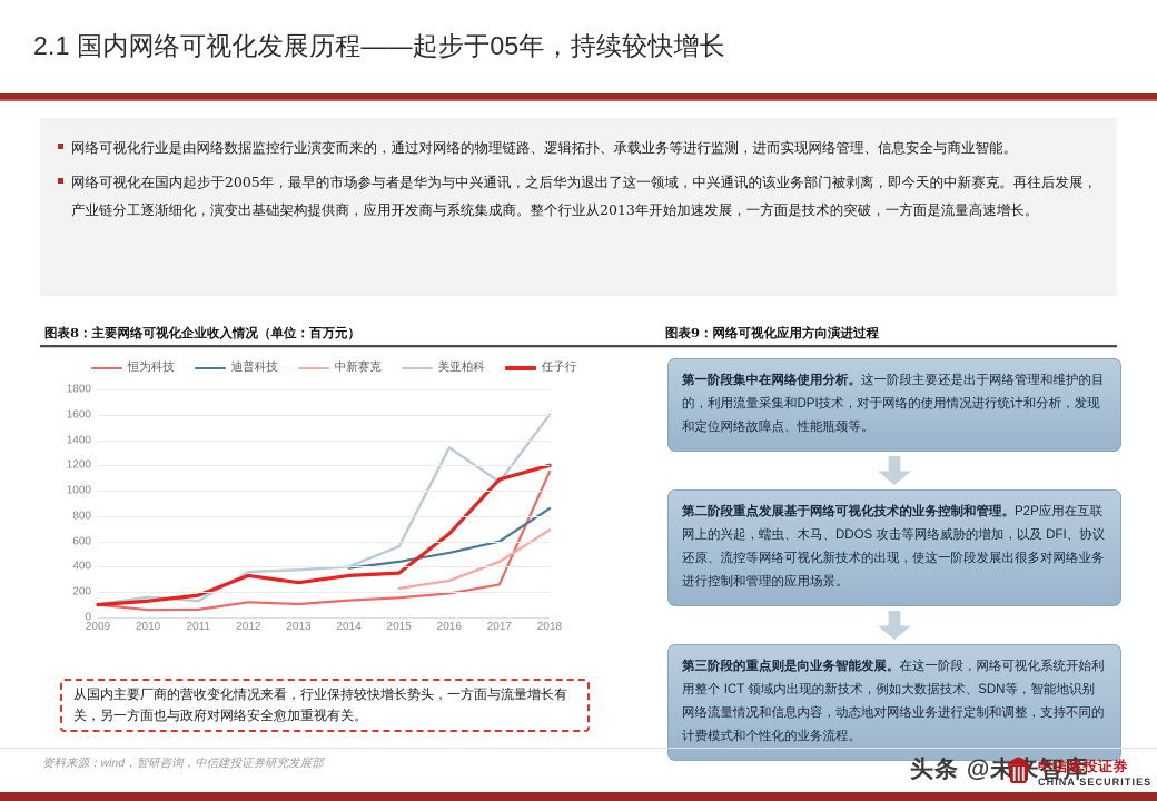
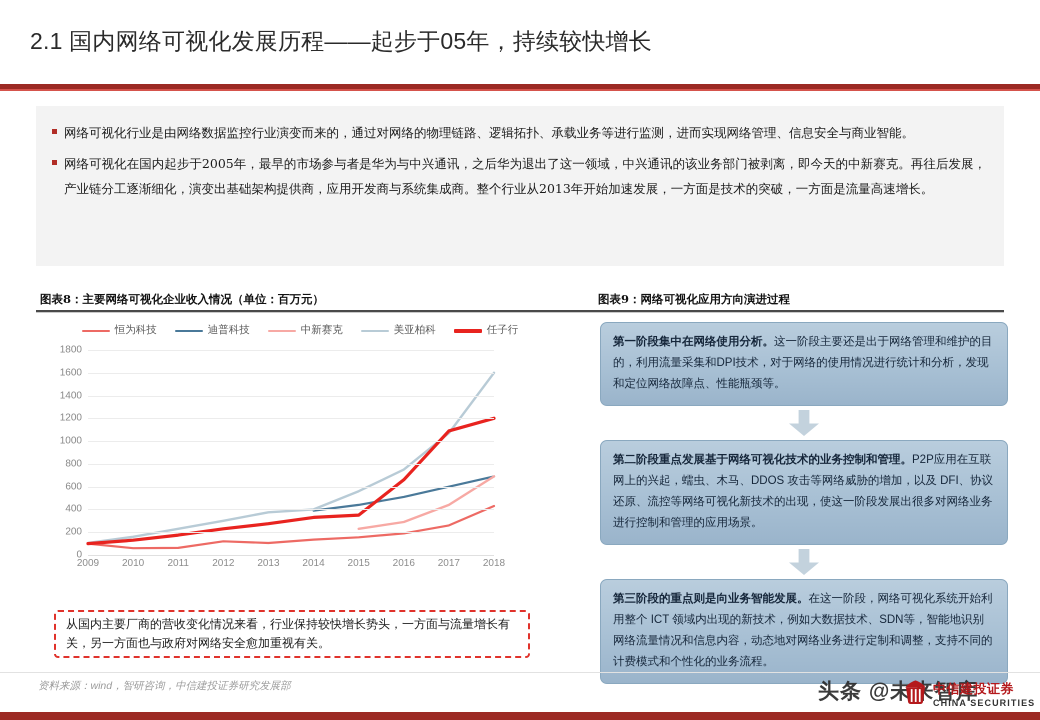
美亚柏科/2011: 130 -> 230
美亚柏科/2012: 360 -> 300
任子行/2012: 330 -> 230
美亚柏科/2016: 1340 -> 750
恒为科技/2018: 1150 -> 430
迪普科技/2018: 860 -> 690
